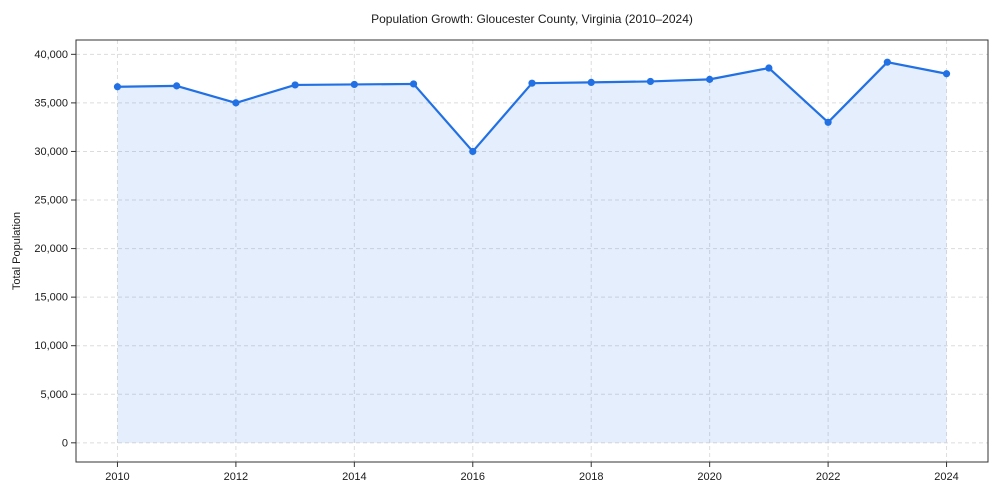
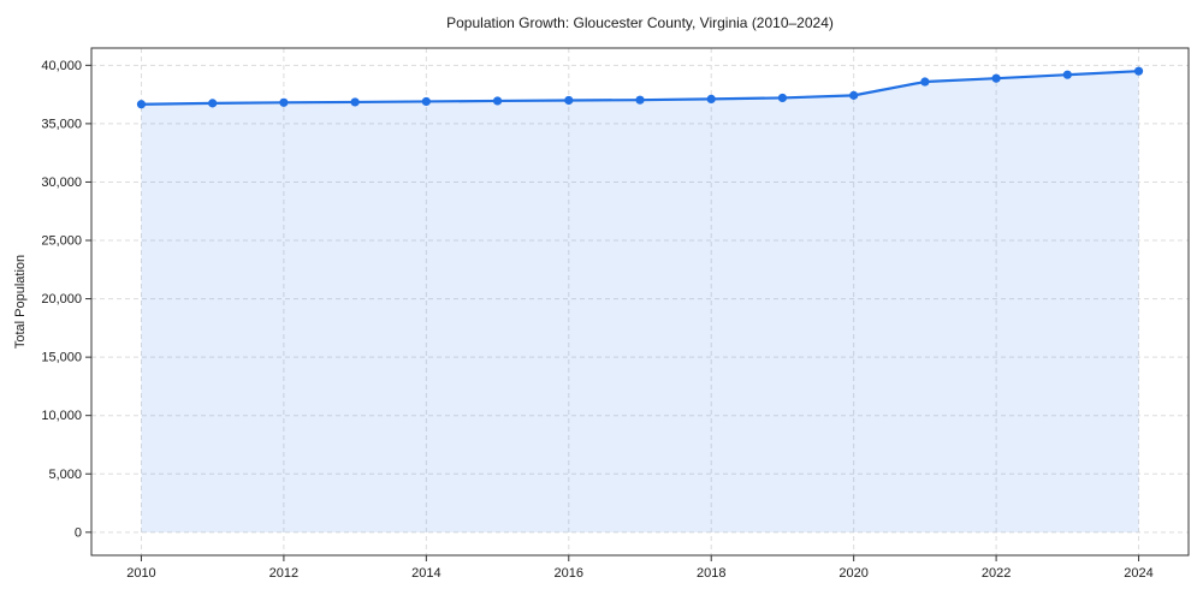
2012: 35000 -> 37000
2016: 30000 -> 37000
2022: 33000 -> 39000
2024: 38000 -> 40000
